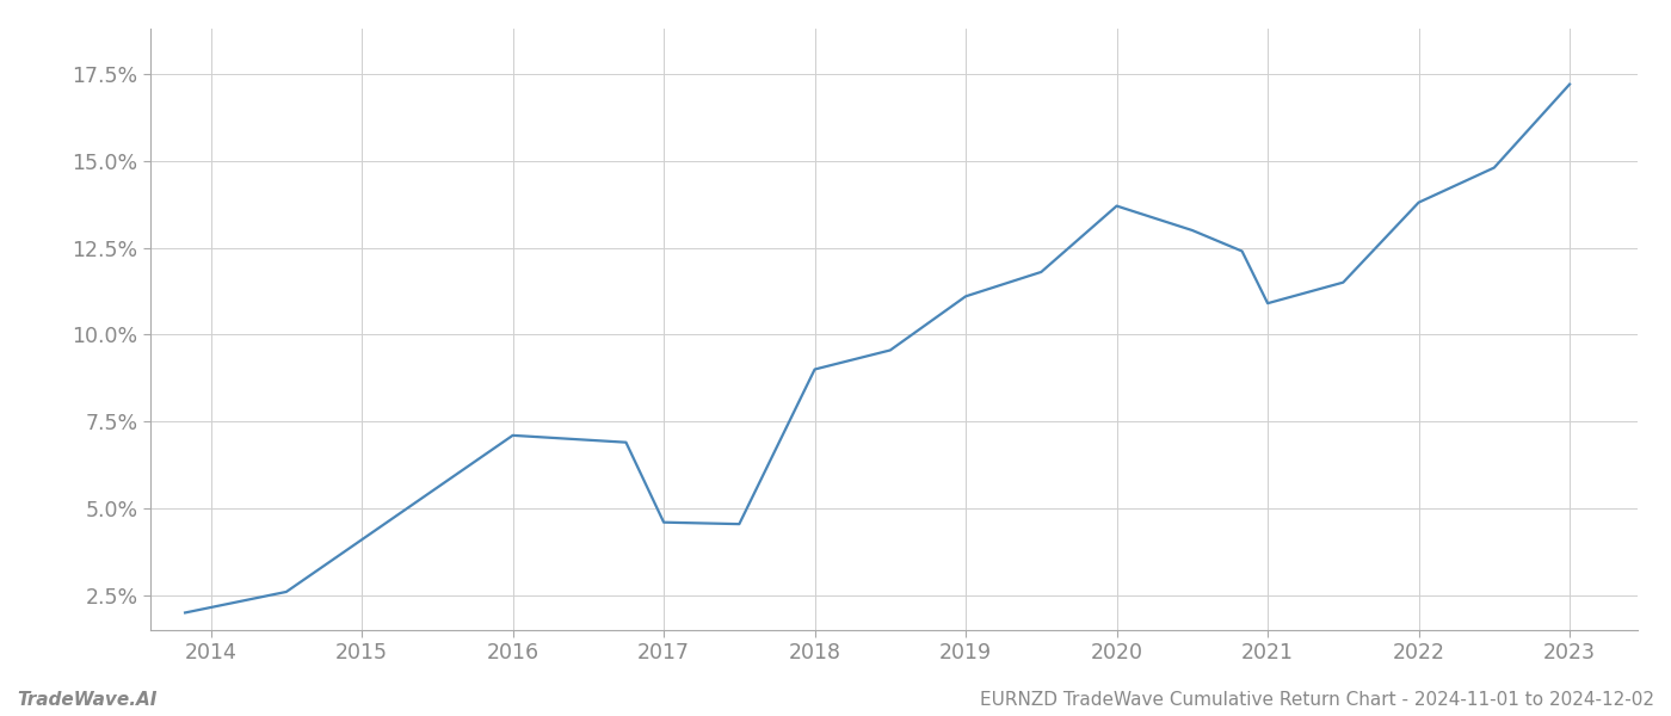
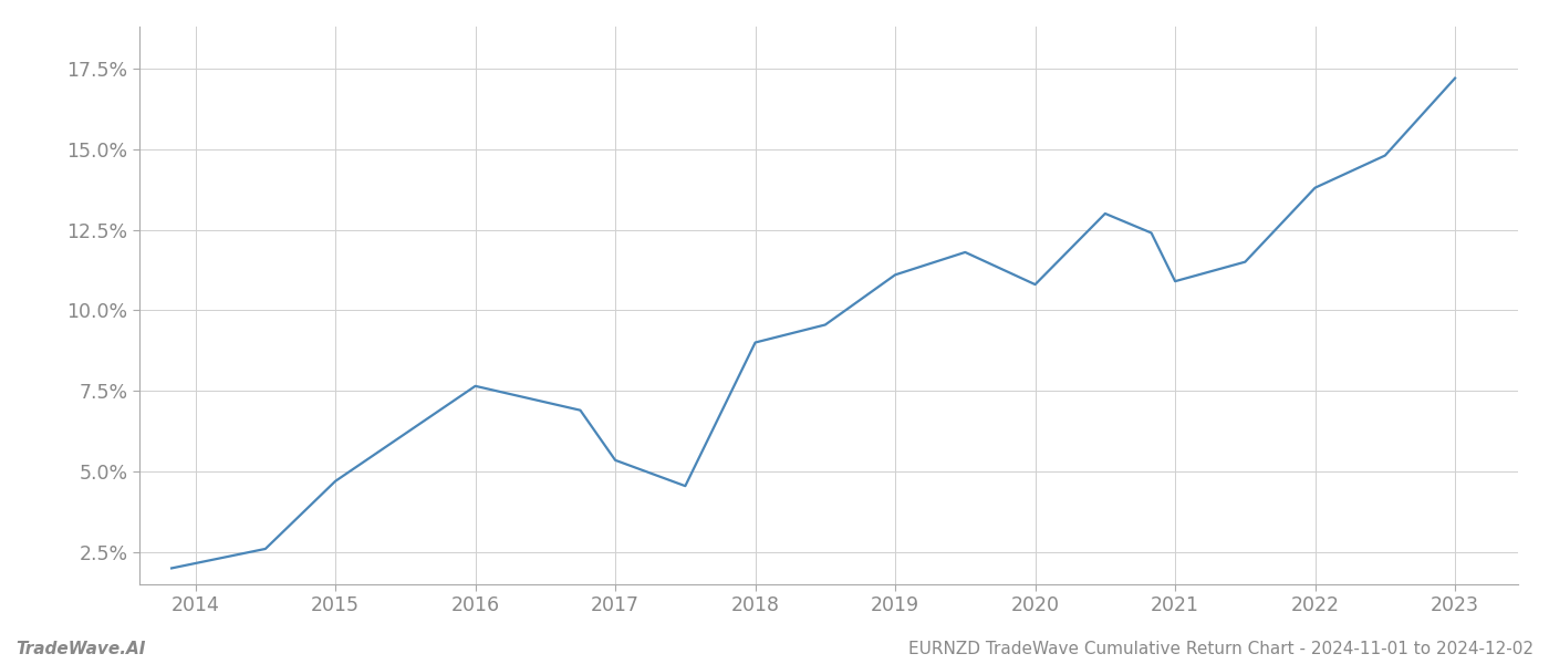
2015: 4.10% -> 4.70%
2016: 7.10% -> 7.65%
2017: 4.60% -> 5.35%
2020: 13.70% -> 10.80%
